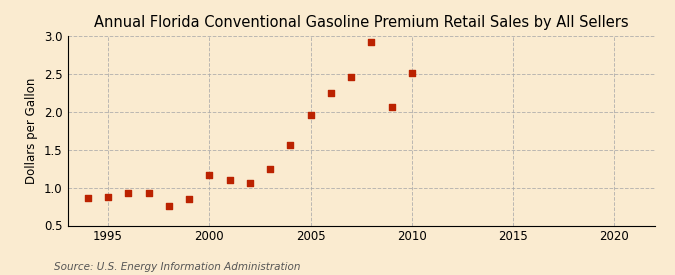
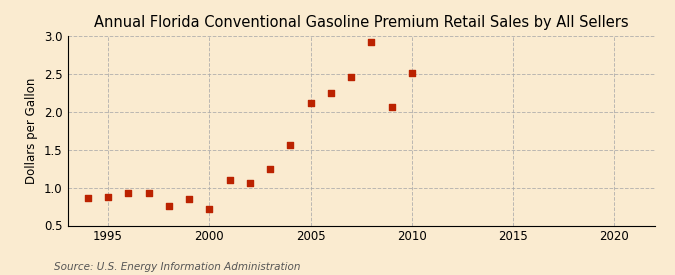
2000: 1.16 -> 0.72
2005: 1.95 -> 2.12
